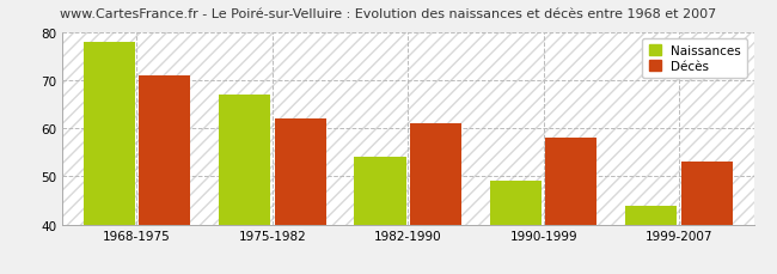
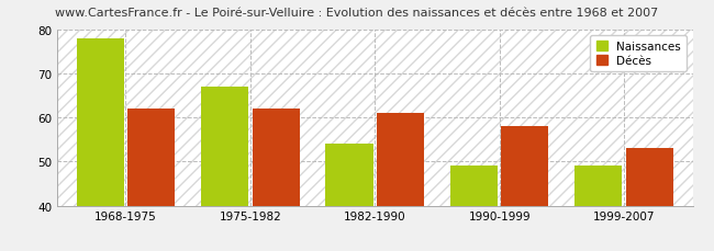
Décès/1968-1975: 71 -> 62
Naissances/1999-2007: 44 -> 49
